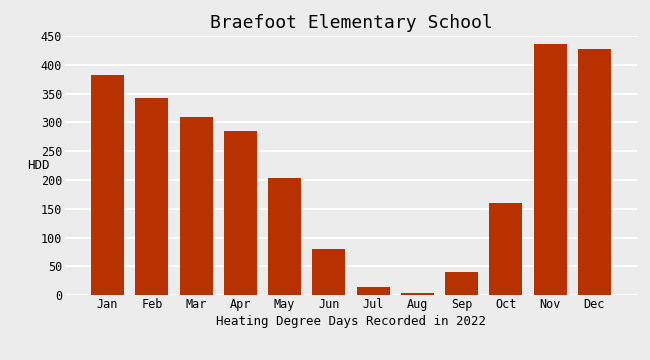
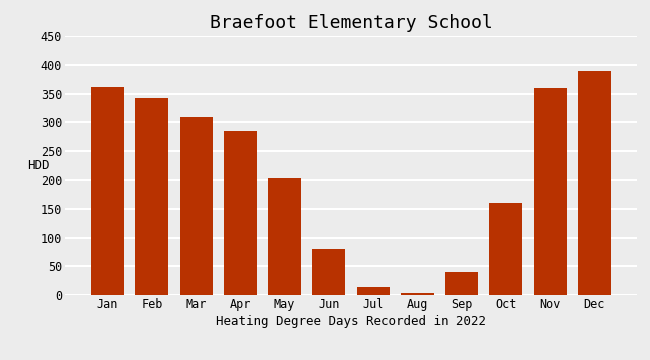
Jan: 383 -> 362
Nov: 436 -> 360
Dec: 428 -> 390
